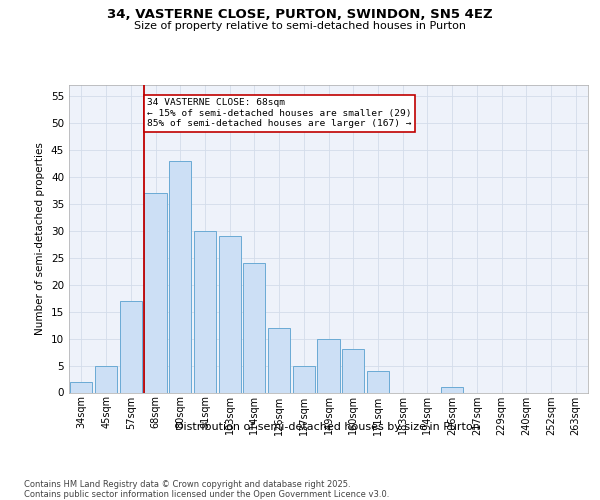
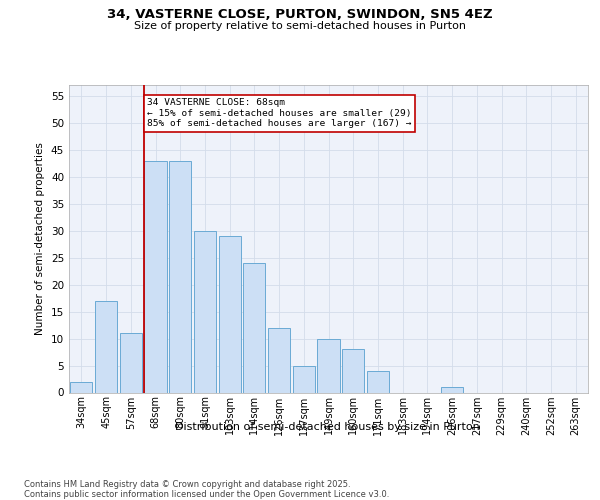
45sqm: 5 -> 17
57sqm: 17 -> 11
68sqm: 37 -> 43
